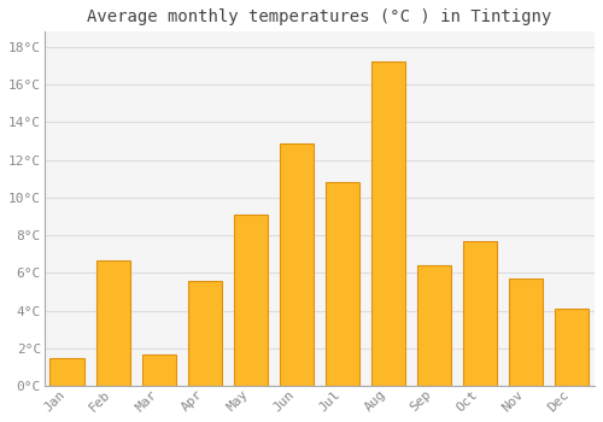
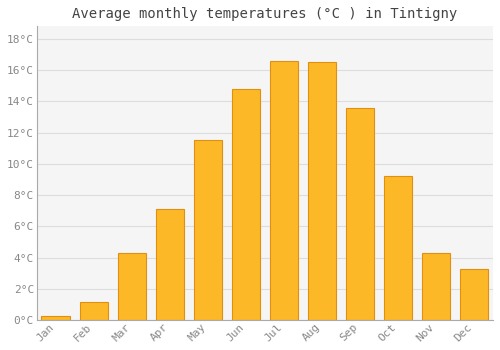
Jan: 1.5°C -> 0.3°C
Feb: 6.7°C -> 1.2°C
Mar: 1.7°C -> 4.3°C
Apr: 5.6°C -> 7.1°C
May: 9.1°C -> 11.5°C
Jun: 12.9°C -> 14.8°C
Jul: 10.8°C -> 16.6°C
Aug: 17.2°C -> 16.5°C
Sep: 6.4°C -> 13.6°C
Oct: 7.7°C -> 9.2°C
Nov: 5.7°C -> 4.3°C
Dec: 4.1°C -> 3.3°C
